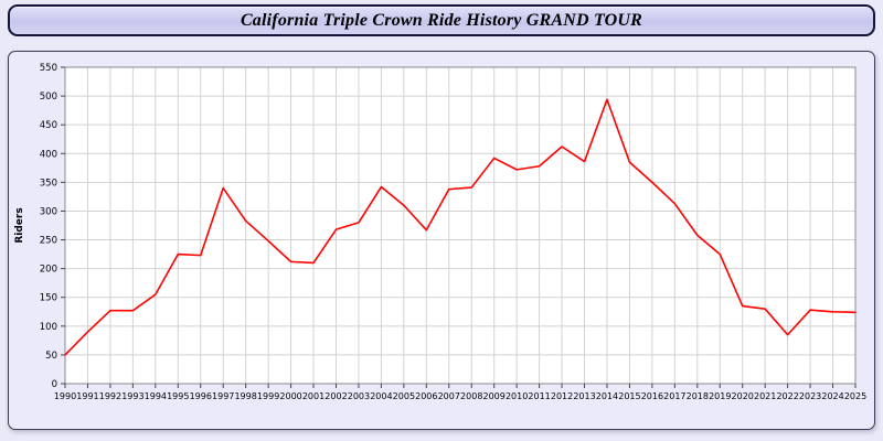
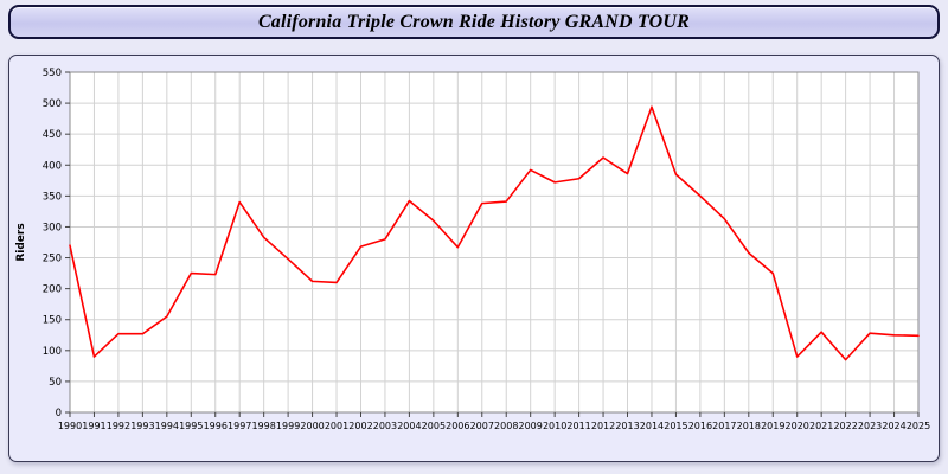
1990: 50 -> 270
2020: 140 -> 90
